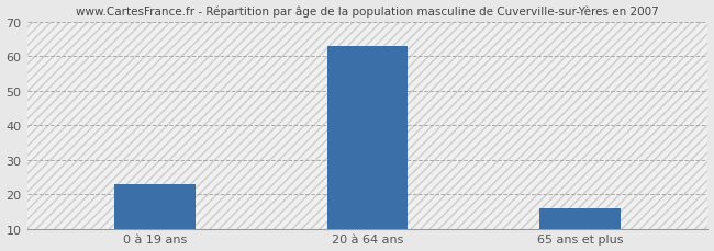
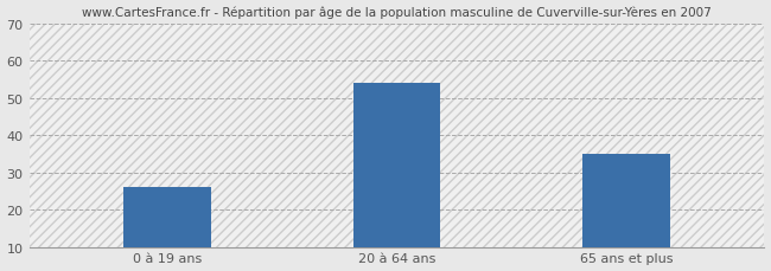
0 à 19 ans: 23 -> 26
20 à 64 ans: 63 -> 54
65 ans et plus: 16 -> 35
